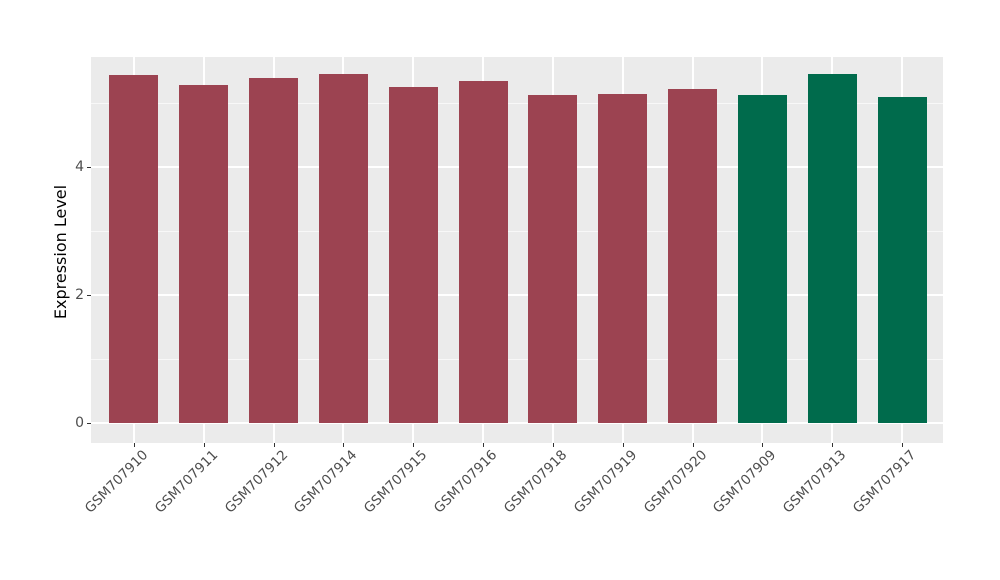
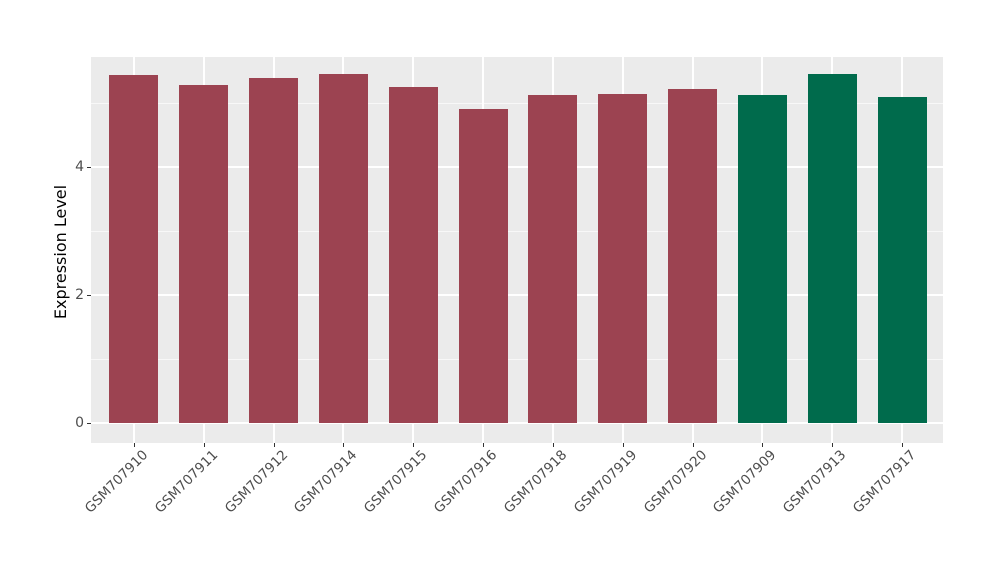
GSM707916: 5.3 -> 4.9
